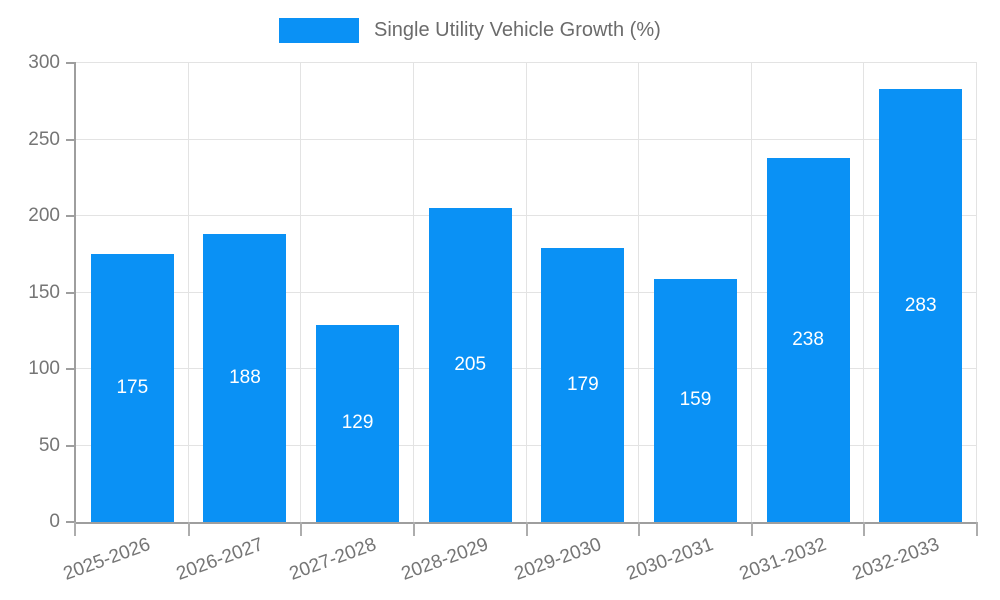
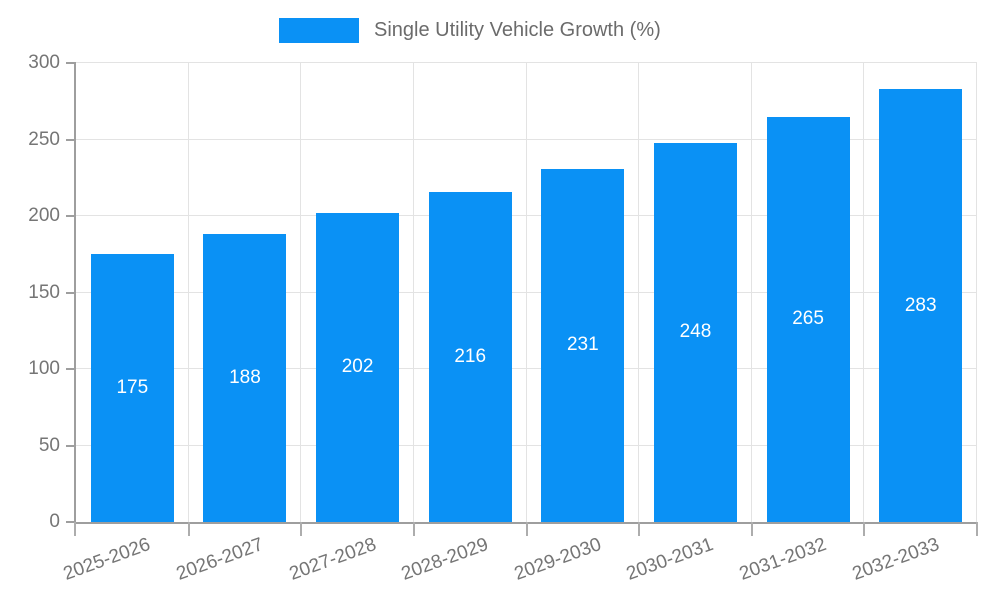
2027-2028: 129 -> 202
2028-2029: 205 -> 216
2029-2030: 179 -> 231
2030-2031: 159 -> 248
2031-2032: 238 -> 265
